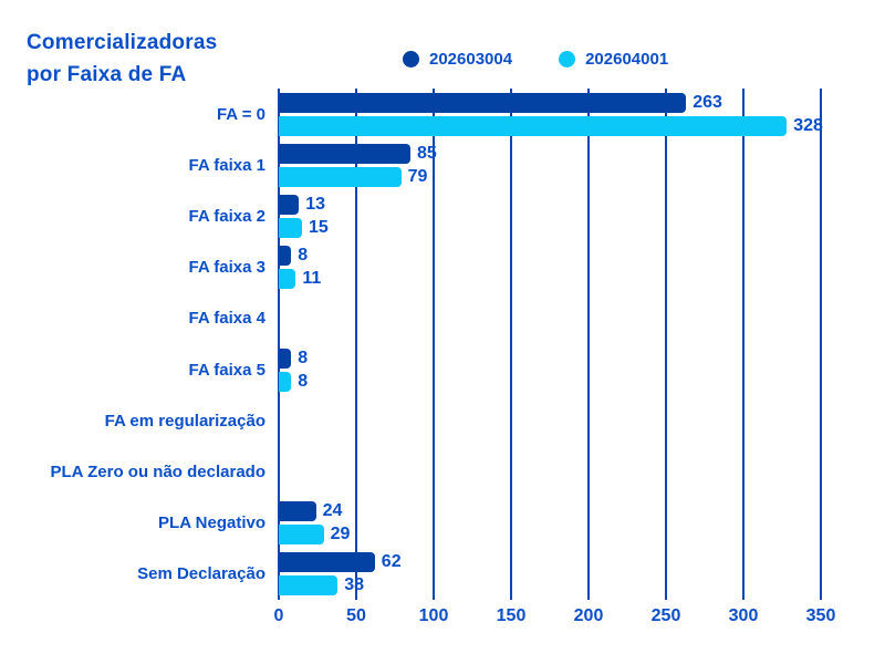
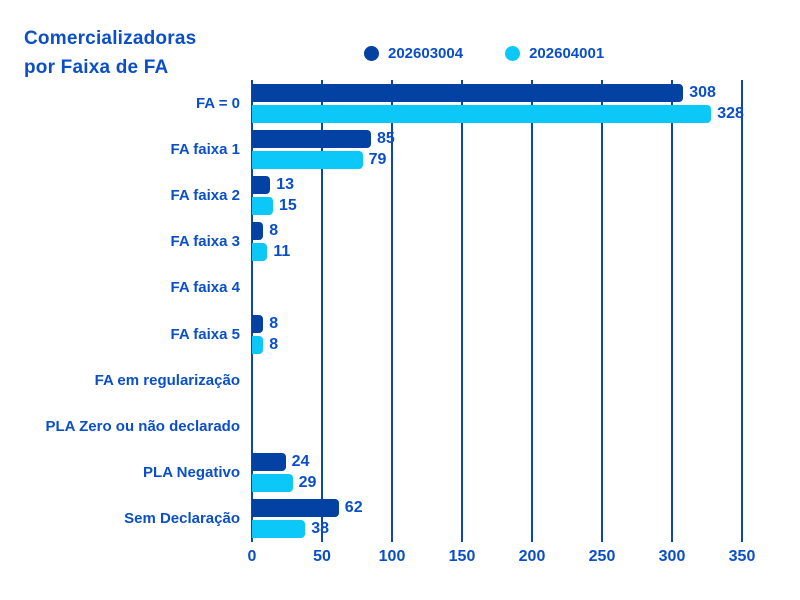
202603004/FA = 0: 263 -> 308
